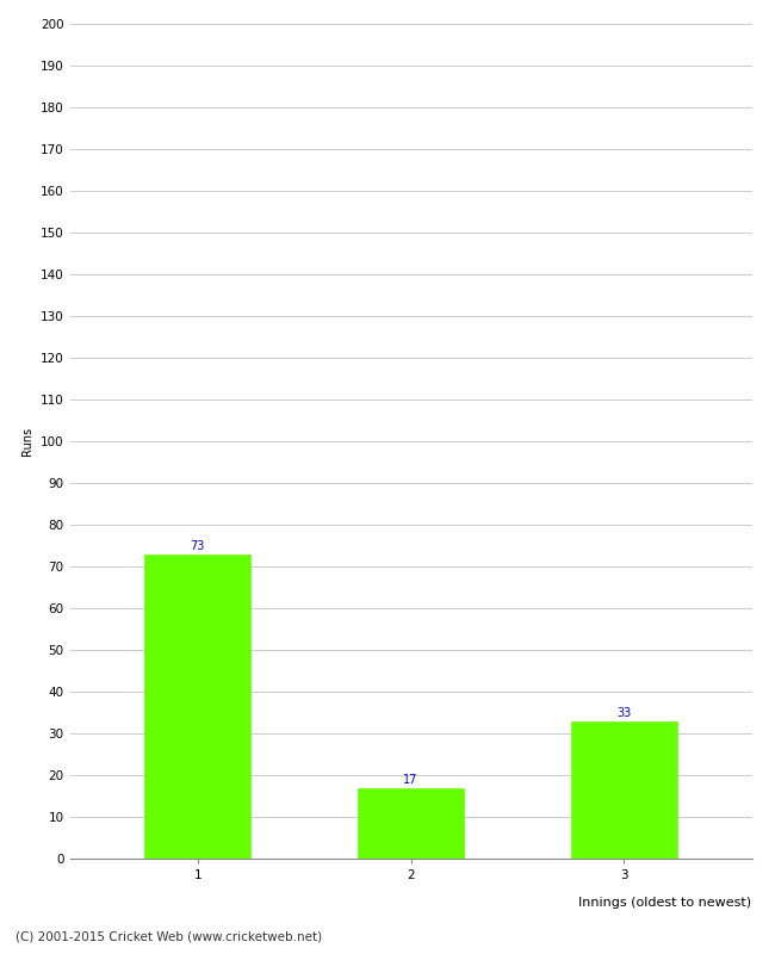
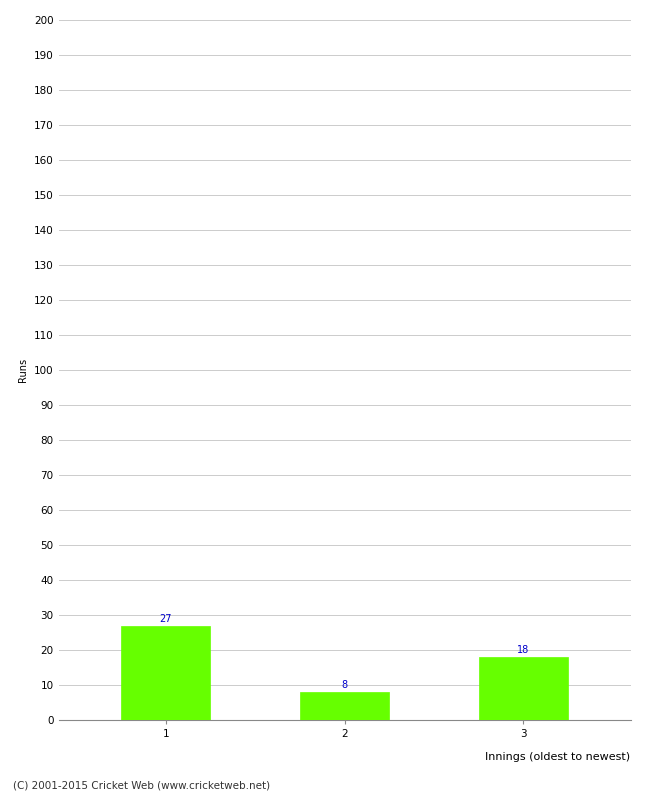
1: 73 -> 27
2: 17 -> 8
3: 33 -> 18
